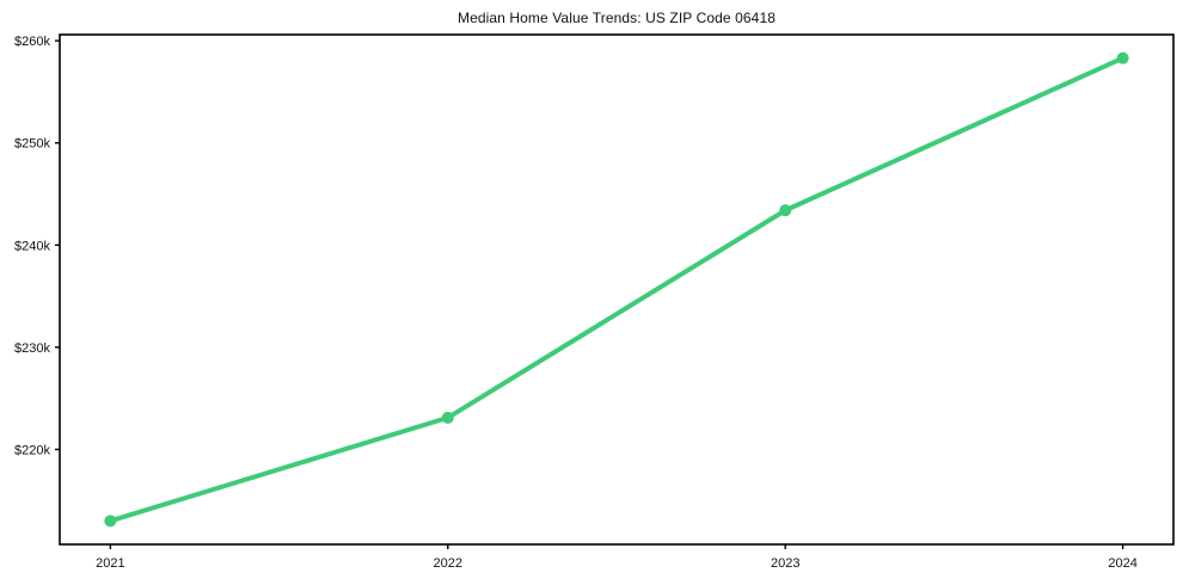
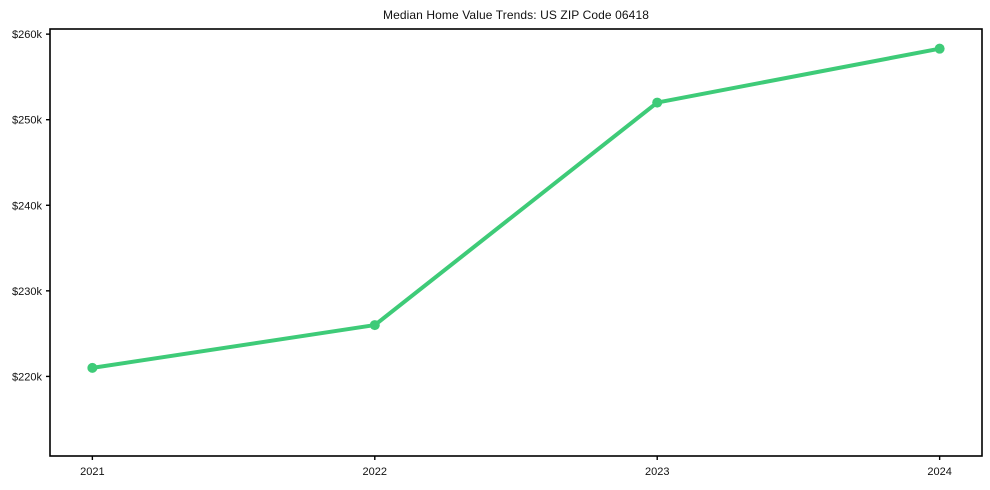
2021: $213k -> $221k
2022: $223k -> $226k
2023: $243k -> $252k
